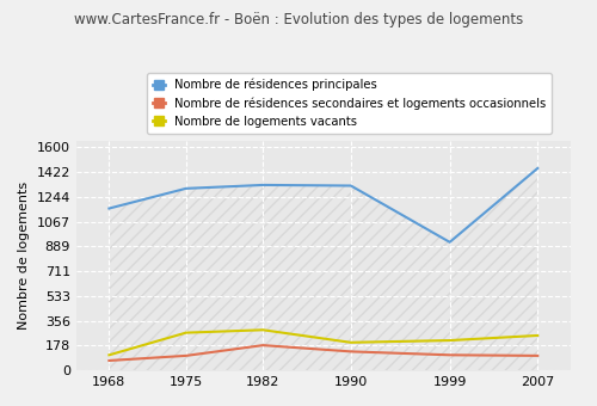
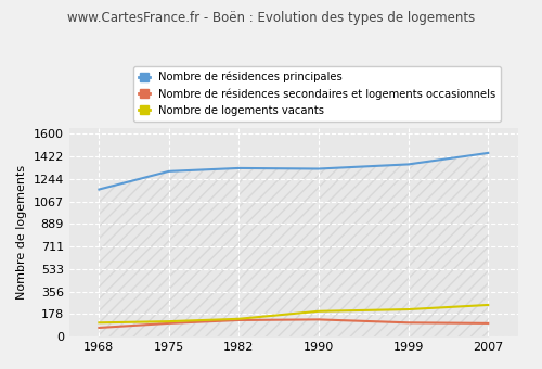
Nombre de logements vacants/1975: 270 -> 120
Nombre de résidences secondaires et logements occasionnels/1982: 180 -> 130
Nombre de logements vacants/1982: 290 -> 140
Nombre de résidences principales/1999: 920 -> 1360
